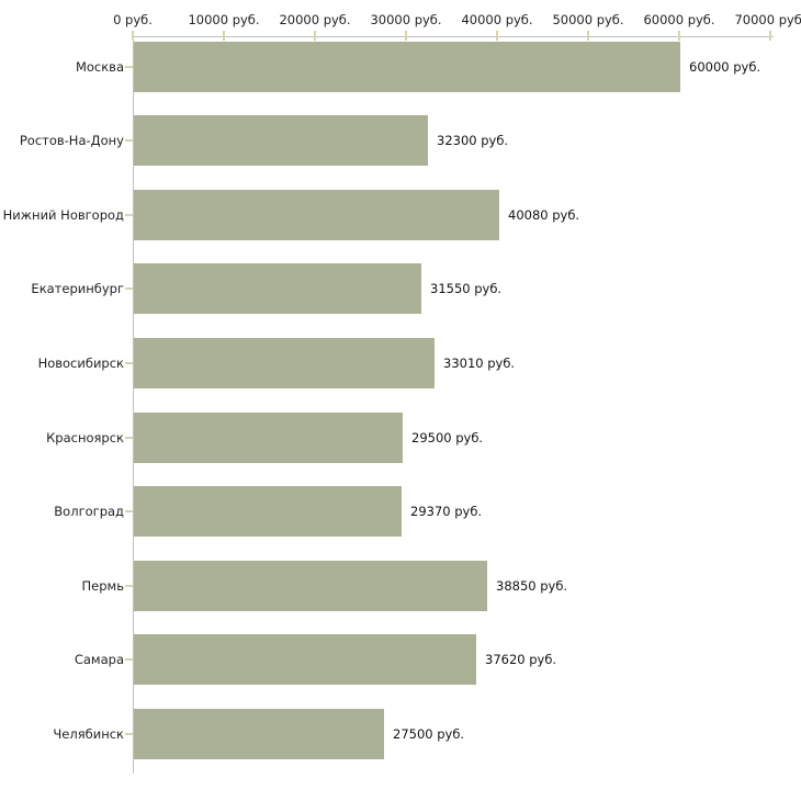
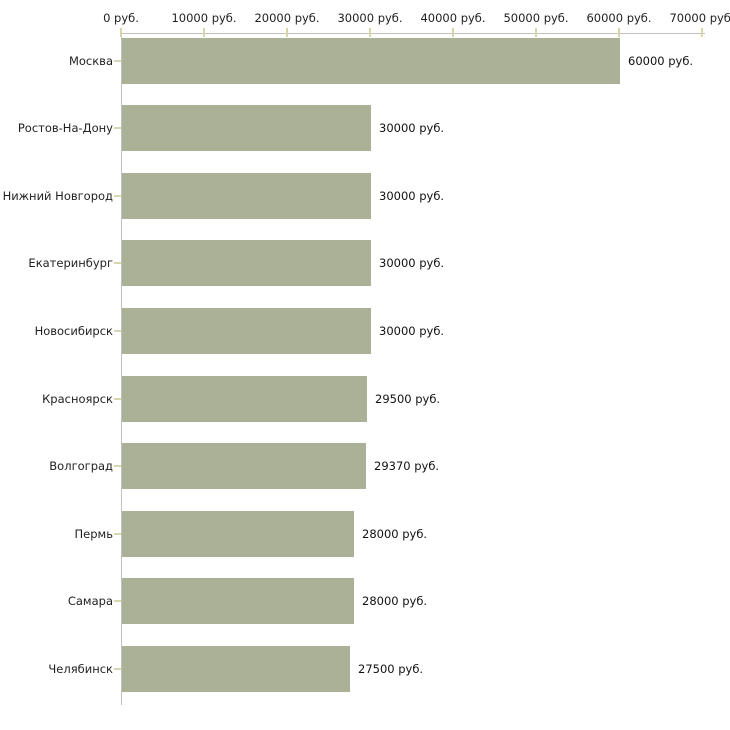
Ростов-На-Дону: 32300 -> 30000
Нижний Новгород: 40080 -> 30000
Екатеринбург: 31550 -> 30000
Новосибирск: 33010 -> 30000
Пермь: 38850 -> 28000
Самара: 37620 -> 28000
